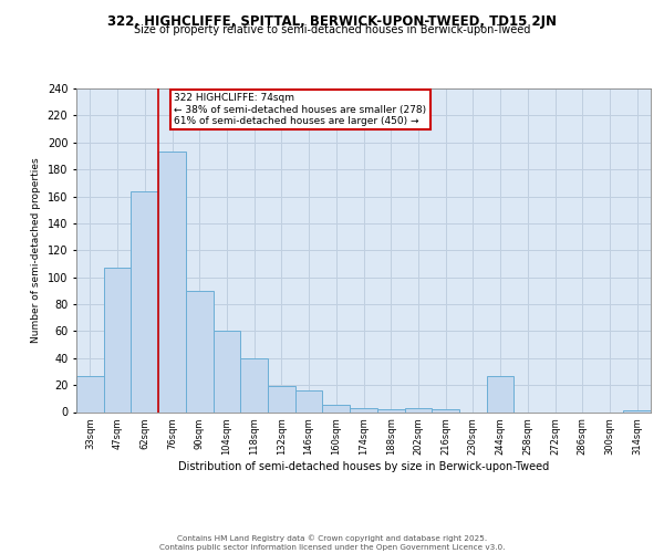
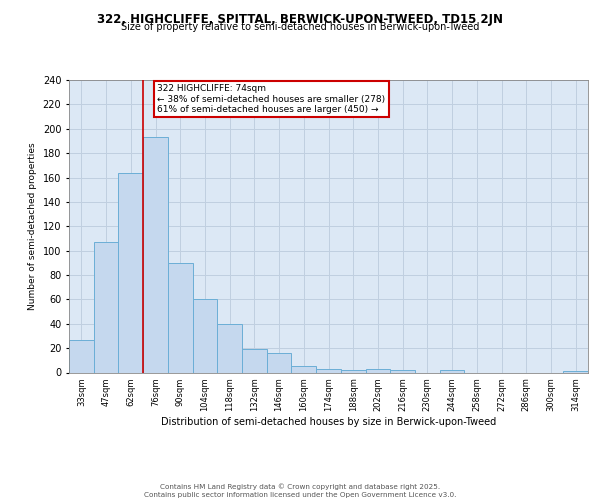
244sqm: 27 -> 2
